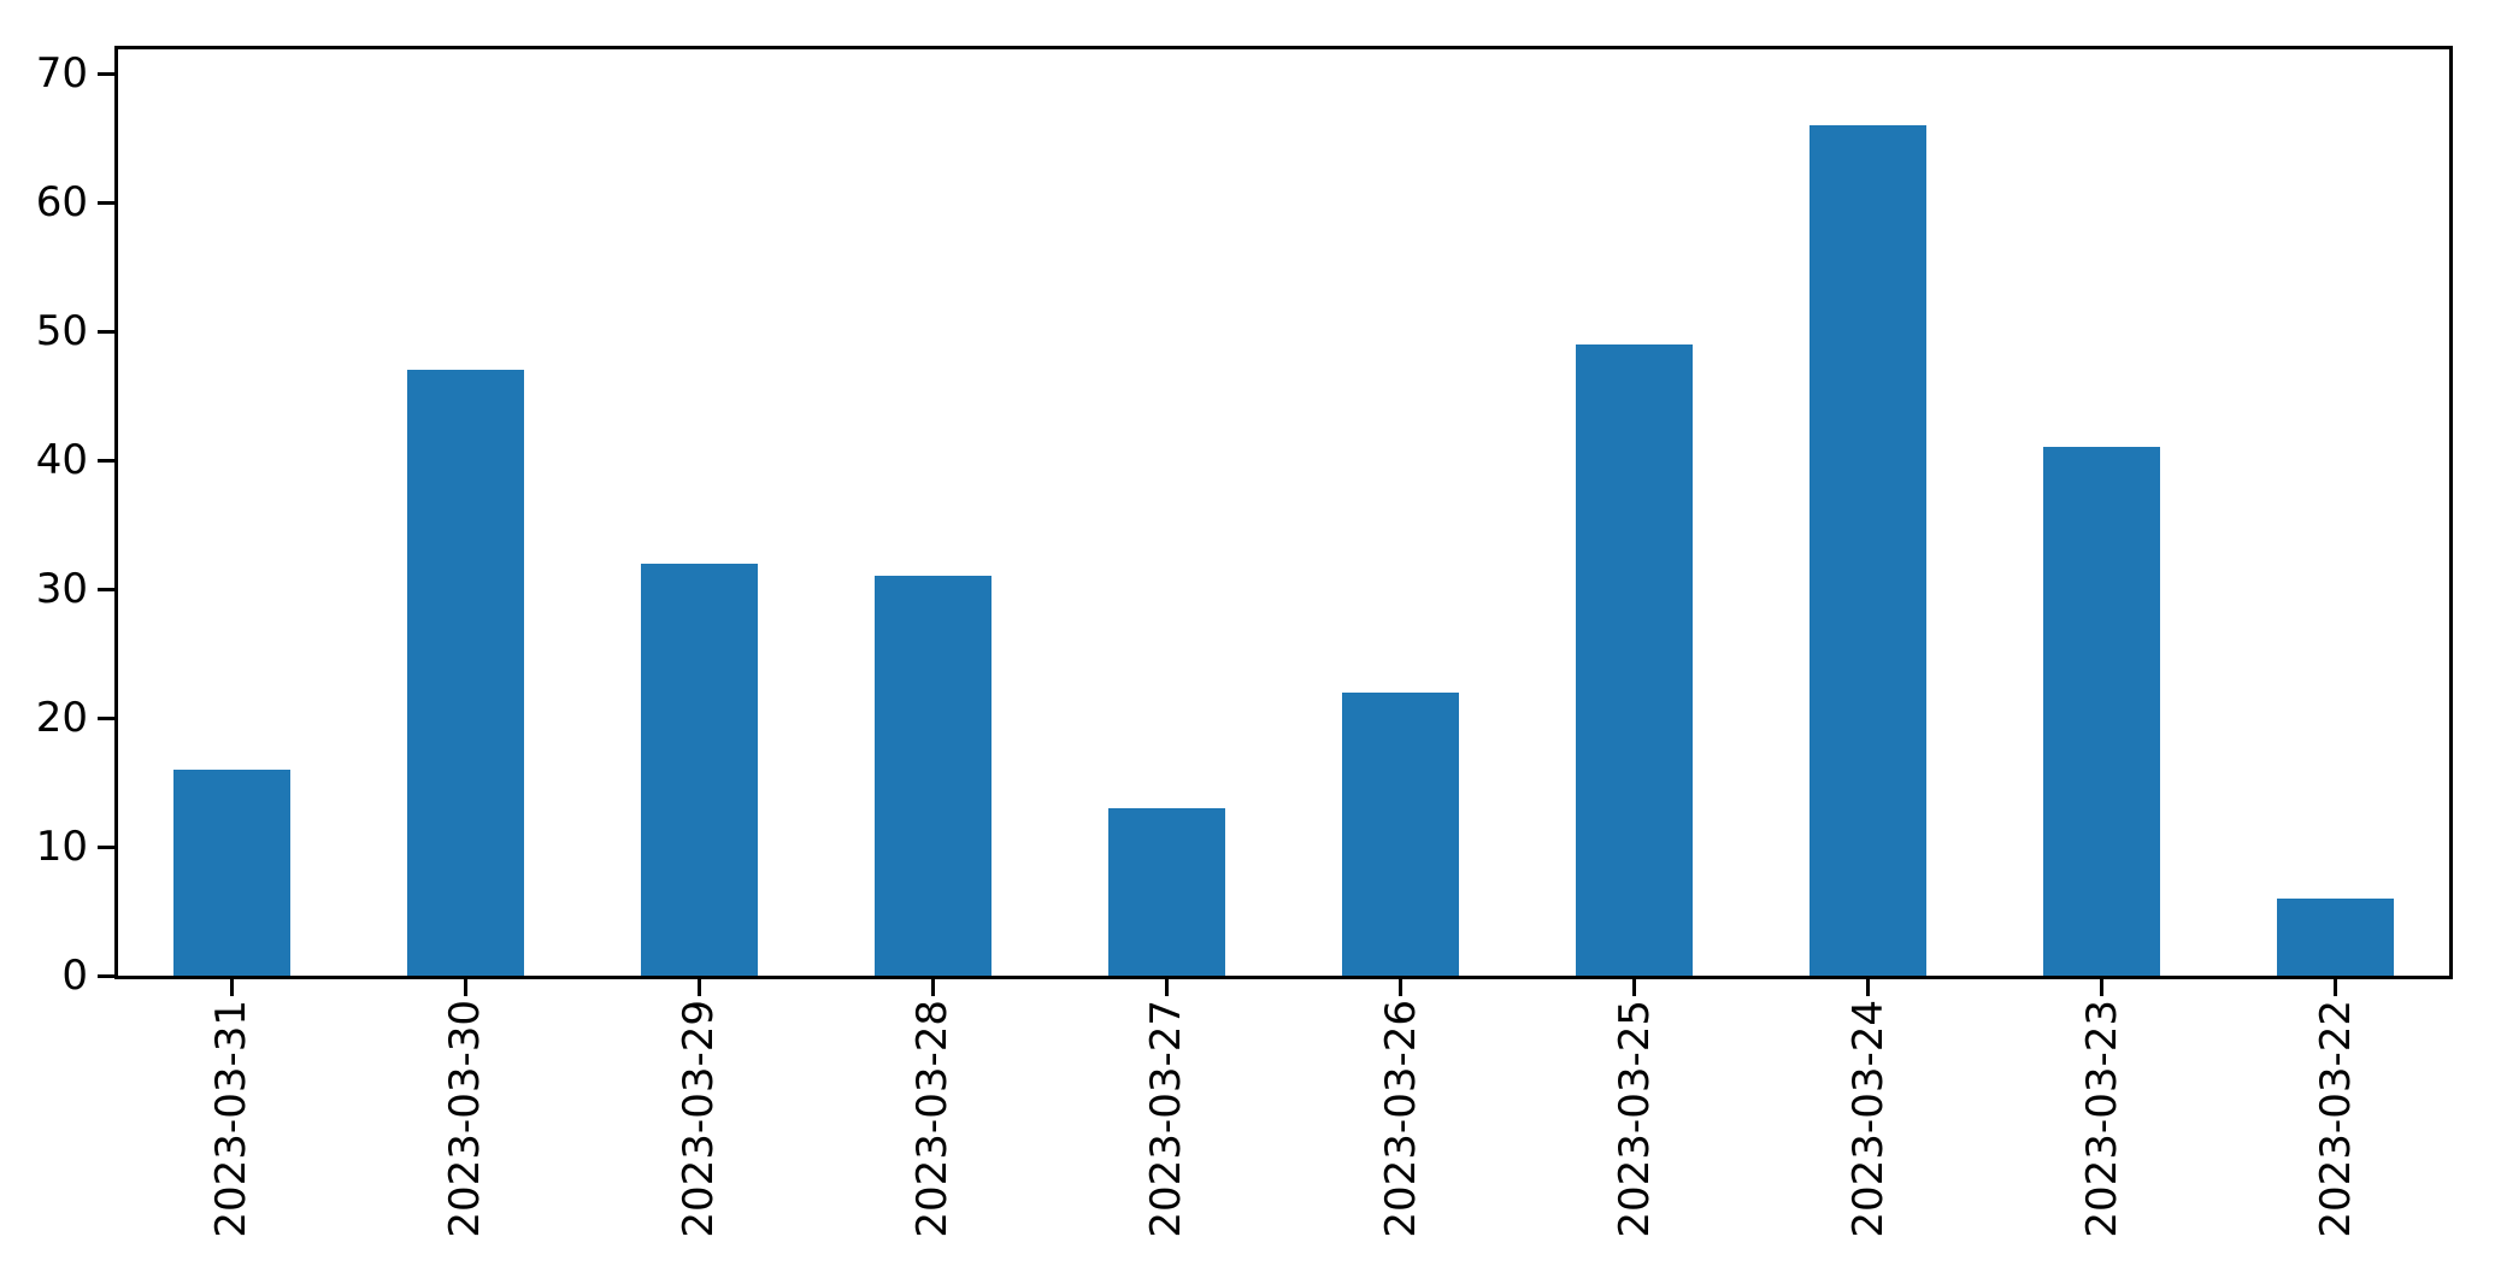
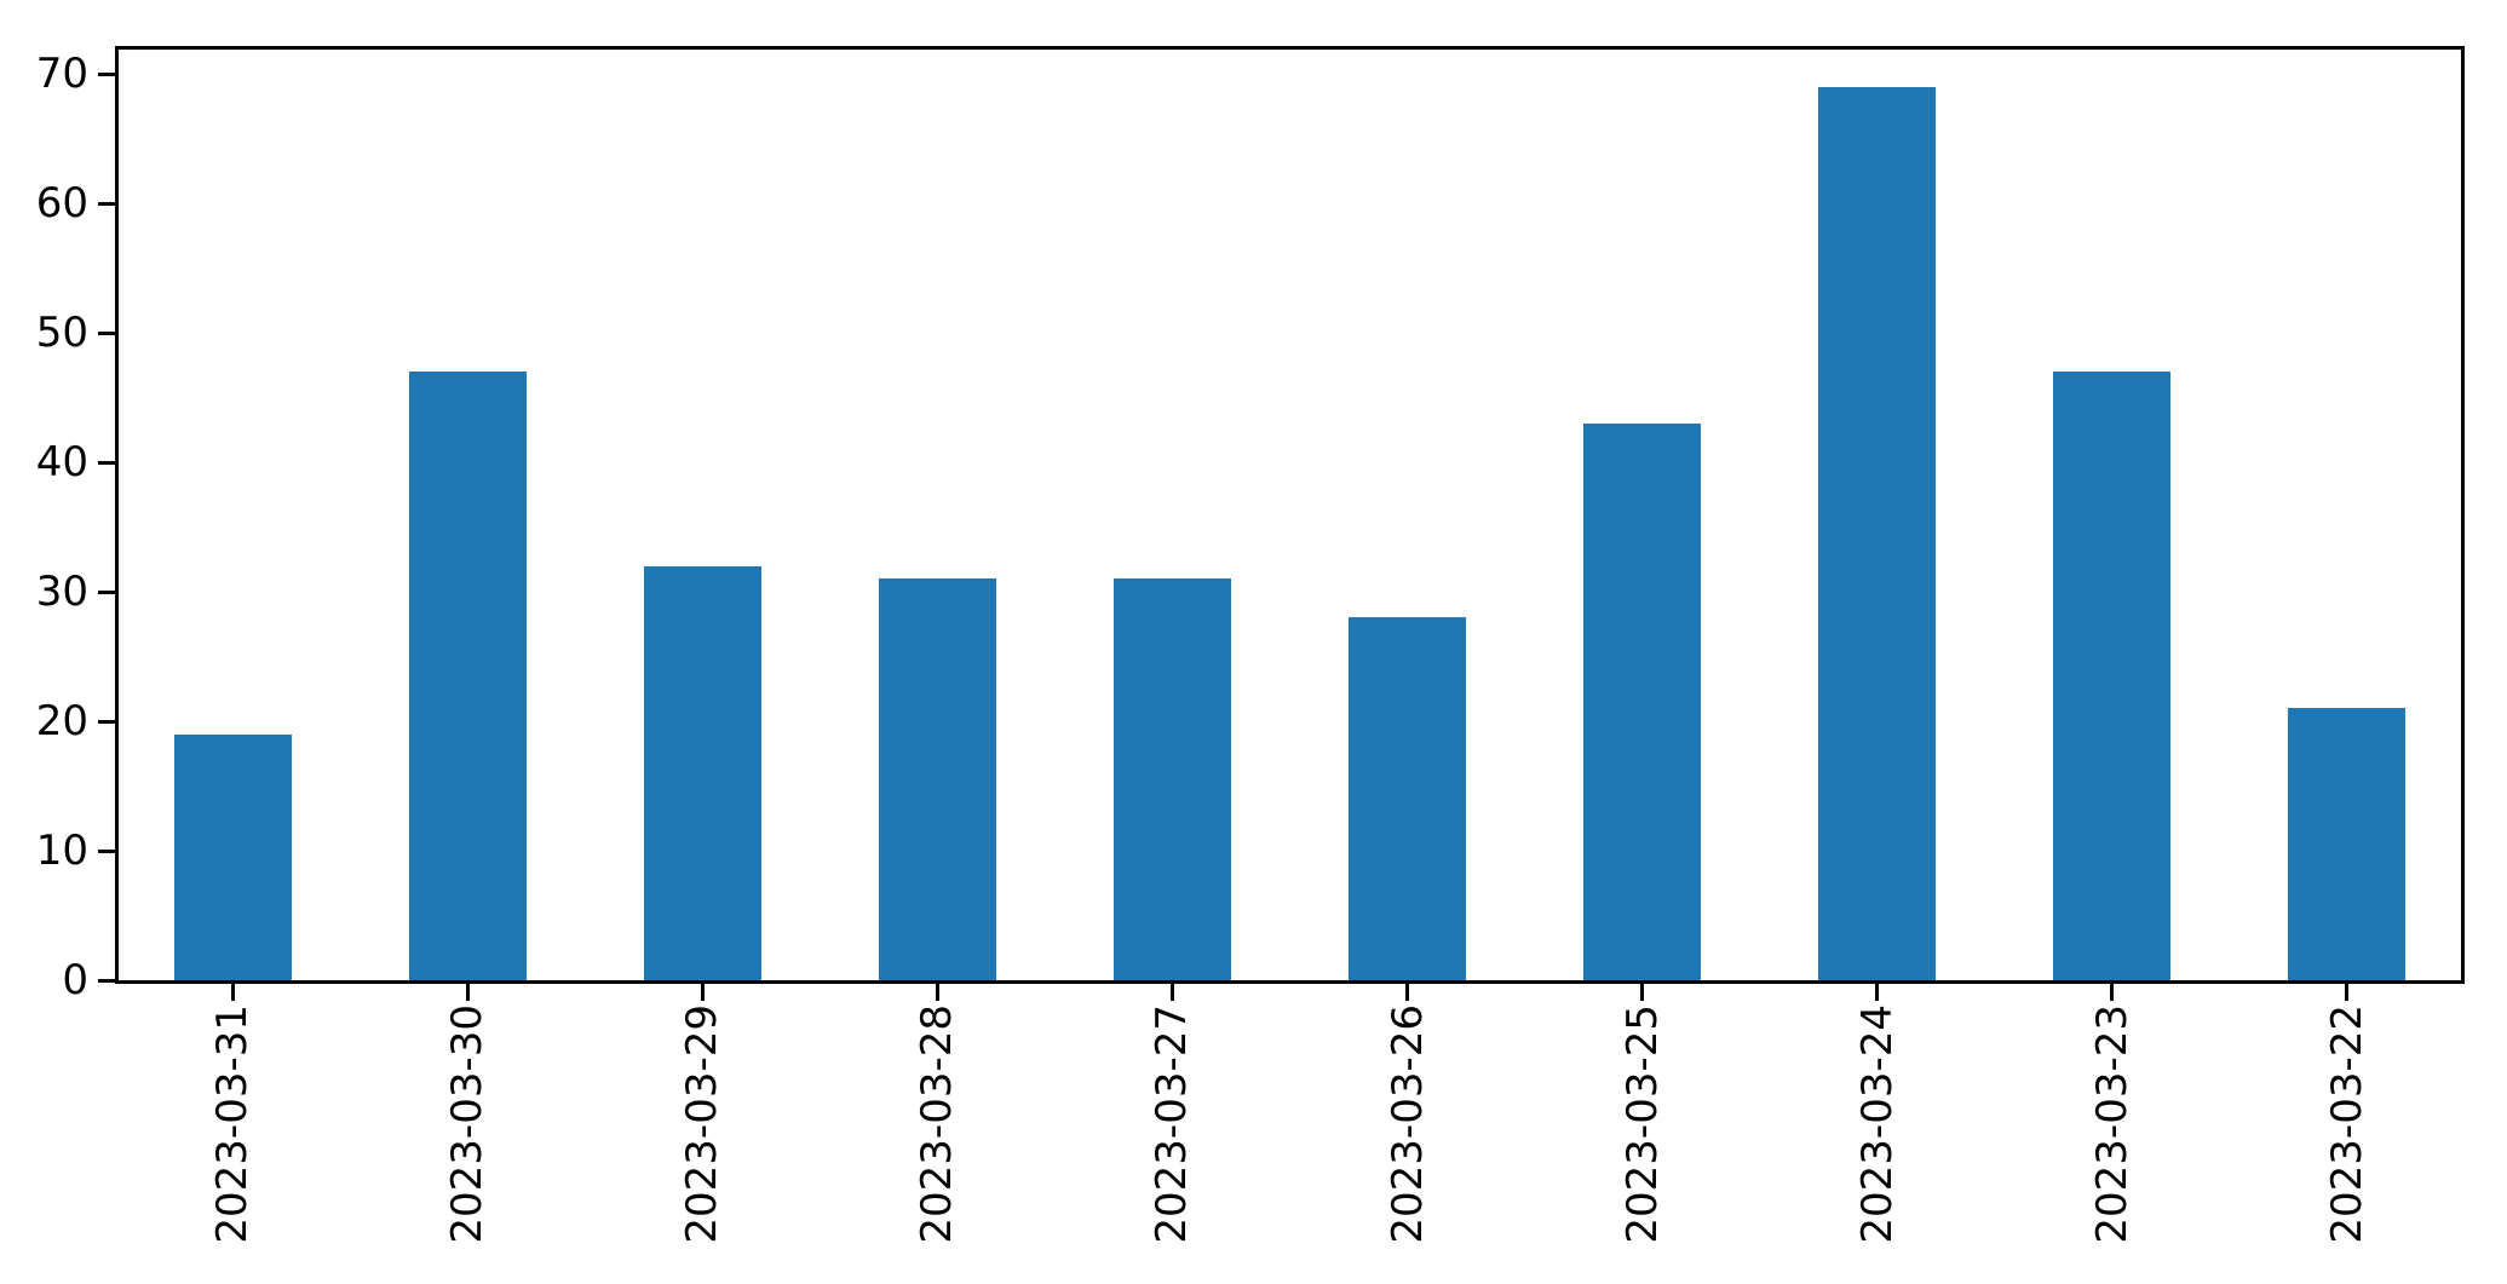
2023-03-31: 16 -> 19
2023-03-27: 13 -> 31
2023-03-26: 22 -> 28
2023-03-25: 49 -> 43
2023-03-24: 66 -> 69
2023-03-23: 41 -> 47
2023-03-22: 6 -> 21
